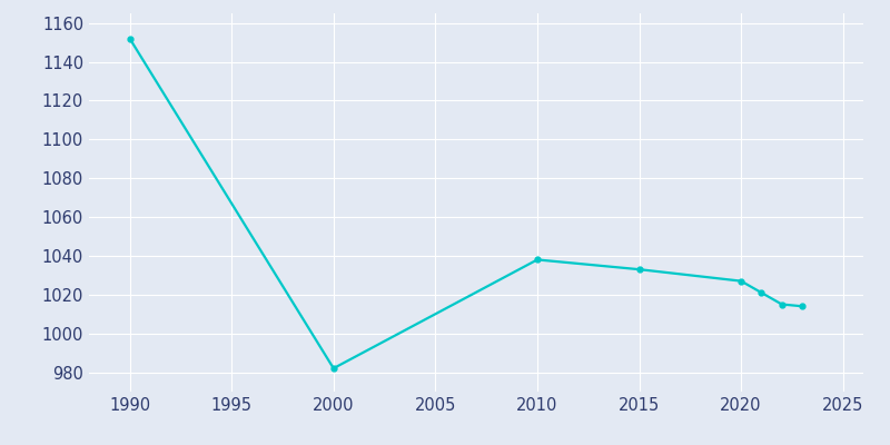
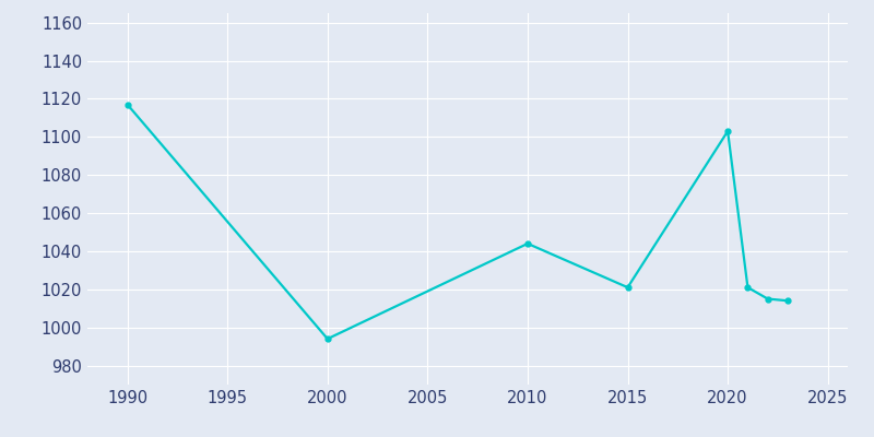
1990: 1152 -> 1117
2000: 982 -> 994
2010: 1038 -> 1044
2015: 1033 -> 1021
2020: 1027 -> 1103
